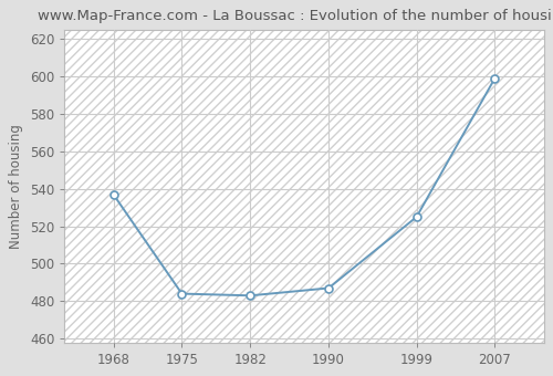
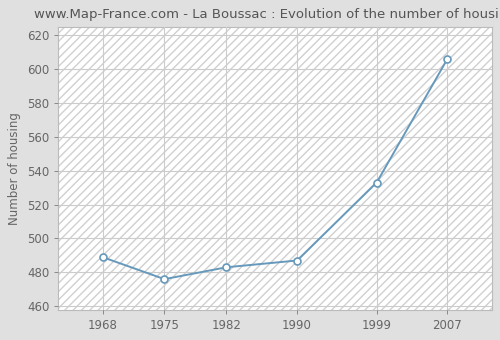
1968: 537 -> 489
1975: 484 -> 476
1999: 525 -> 533
2007: 599 -> 606
